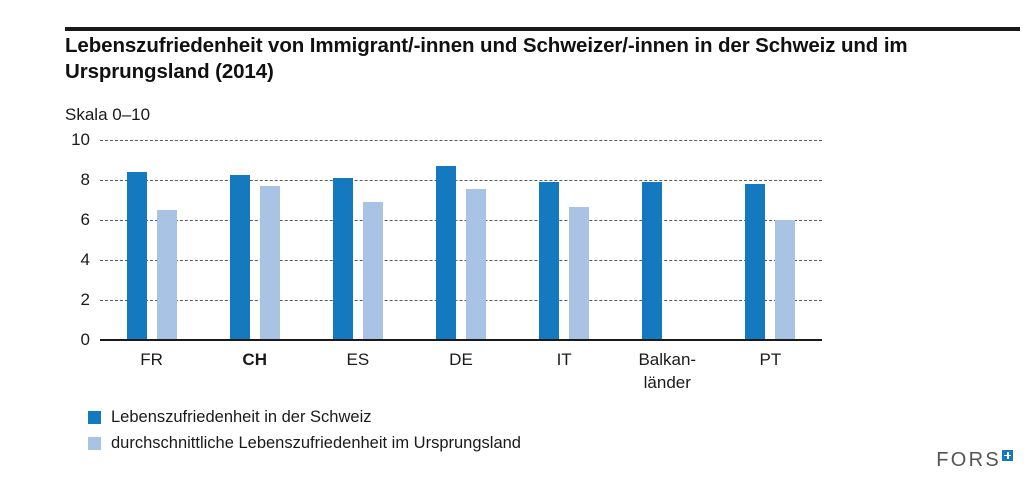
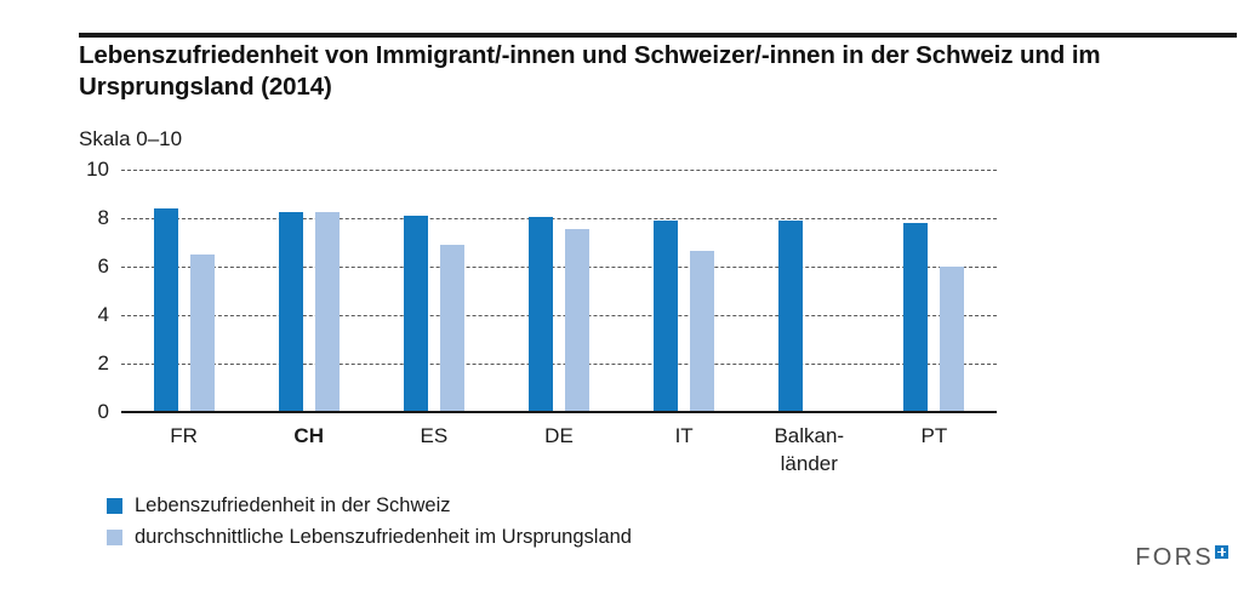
durchschnittliche Lebenszufriedenheit im Ursprungsland/CH: 7.7 -> 8.2
Lebenszufriedenheit in der Schweiz/DE: 8.7 -> 8.1
